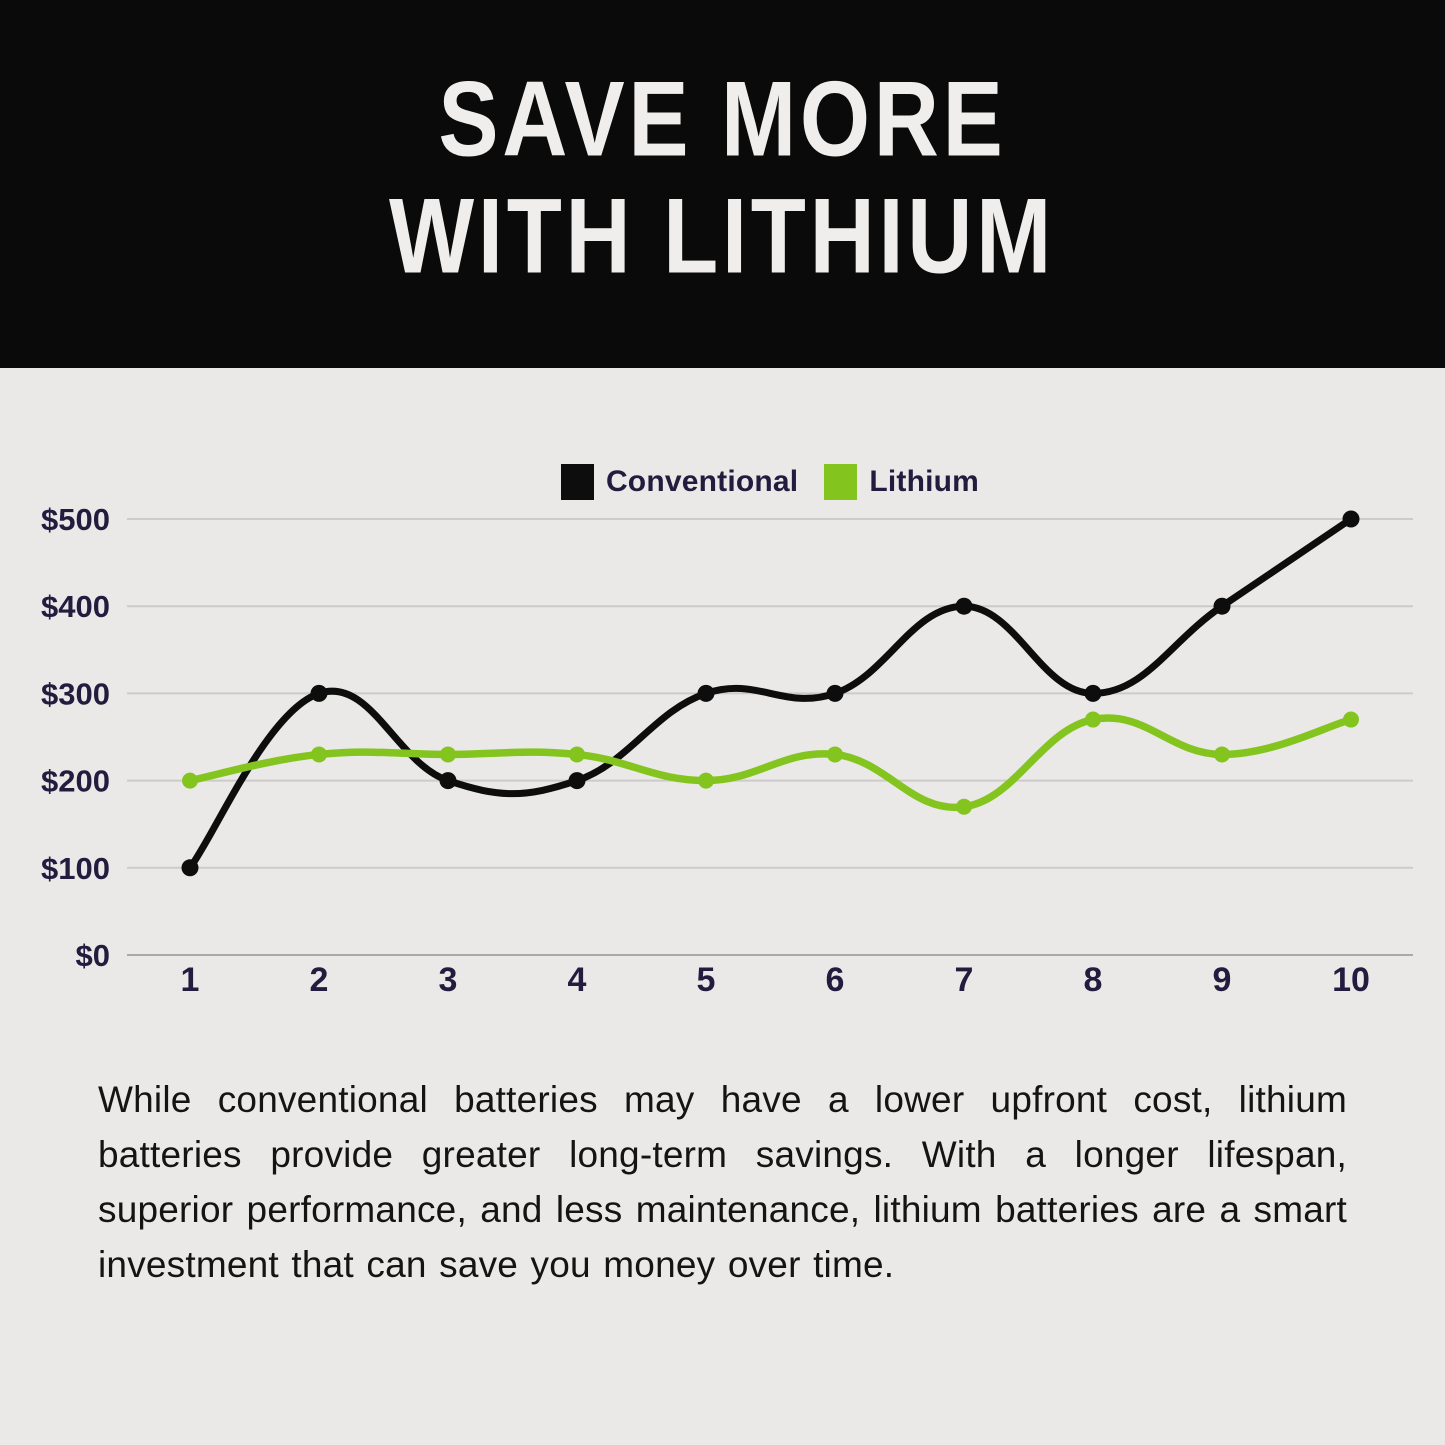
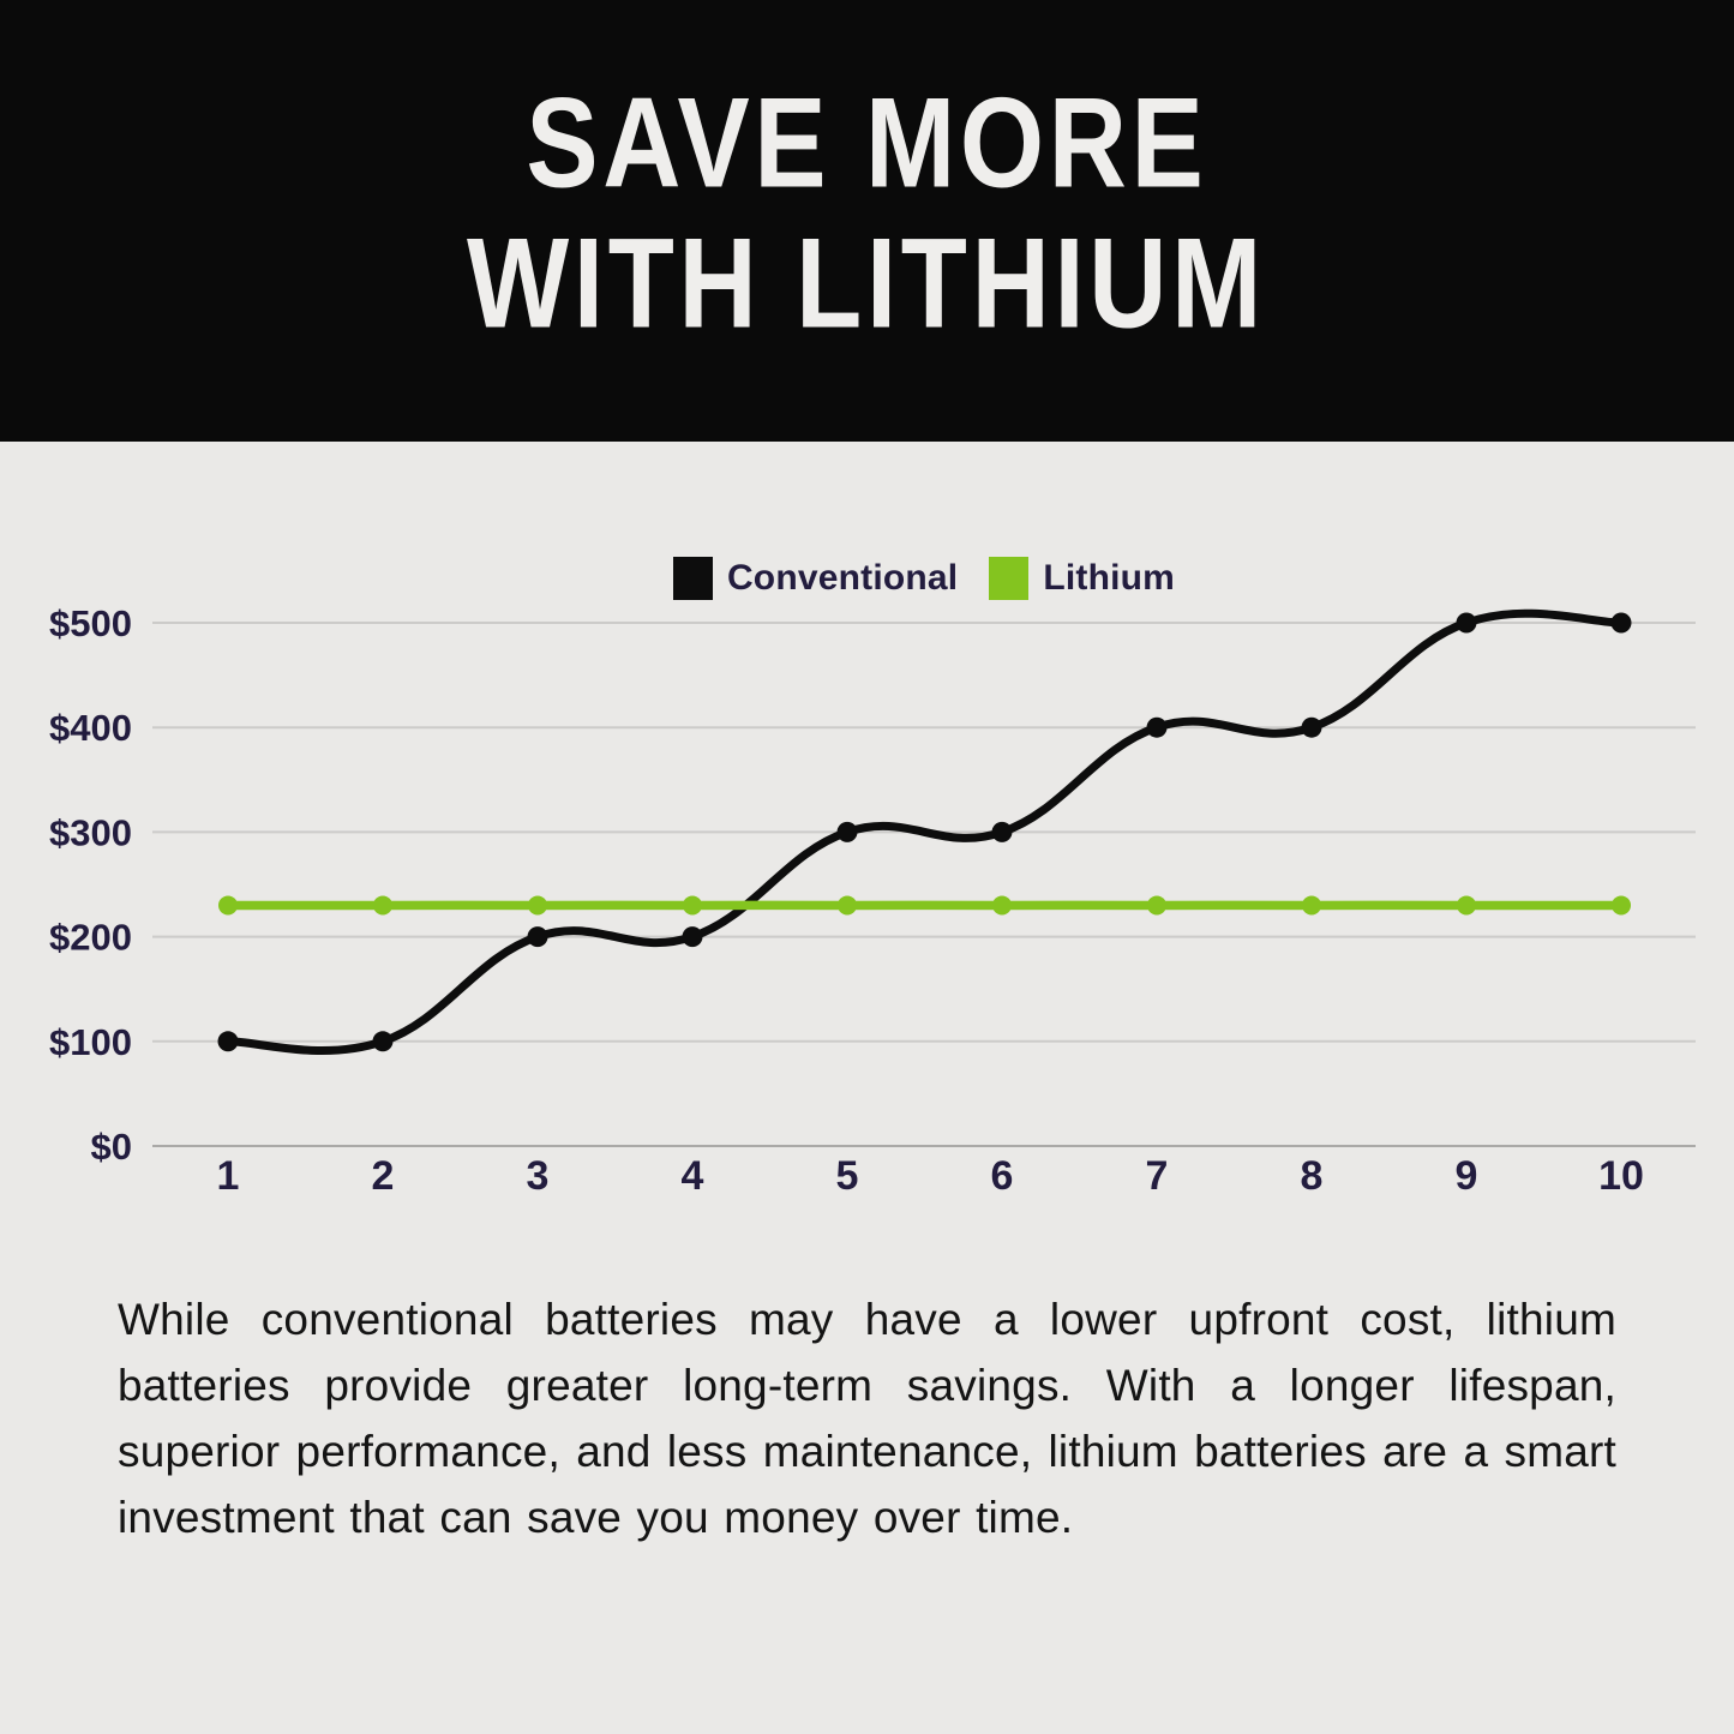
Lithium/1: $200 -> $230
Conventional/2: $300 -> $100
Lithium/5: $200 -> $230
Lithium/7: $170 -> $230
Conventional/8: $300 -> $400
Lithium/8: $270 -> $230
Conventional/9: $400 -> $500
Lithium/10: $270 -> $230
